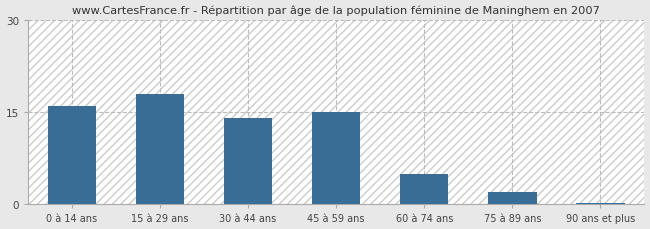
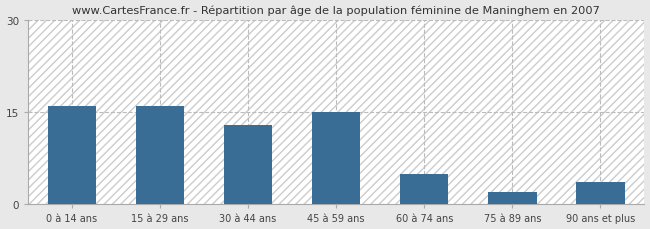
15 à 29 ans: 18.0 -> 16.0
30 à 44 ans: 14.0 -> 13.0
90 ans et plus: 0.3 -> 3.6
